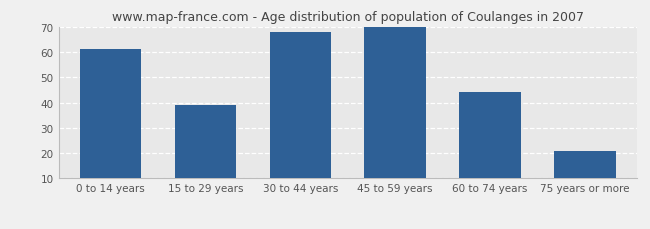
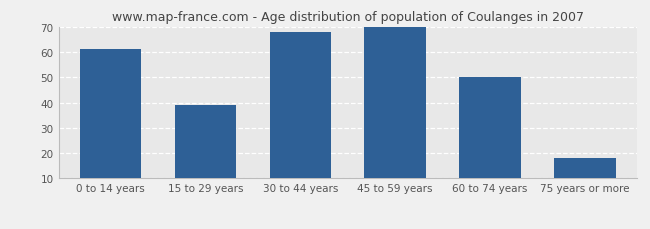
60 to 74 years: 44 -> 50
75 years or more: 21 -> 18
